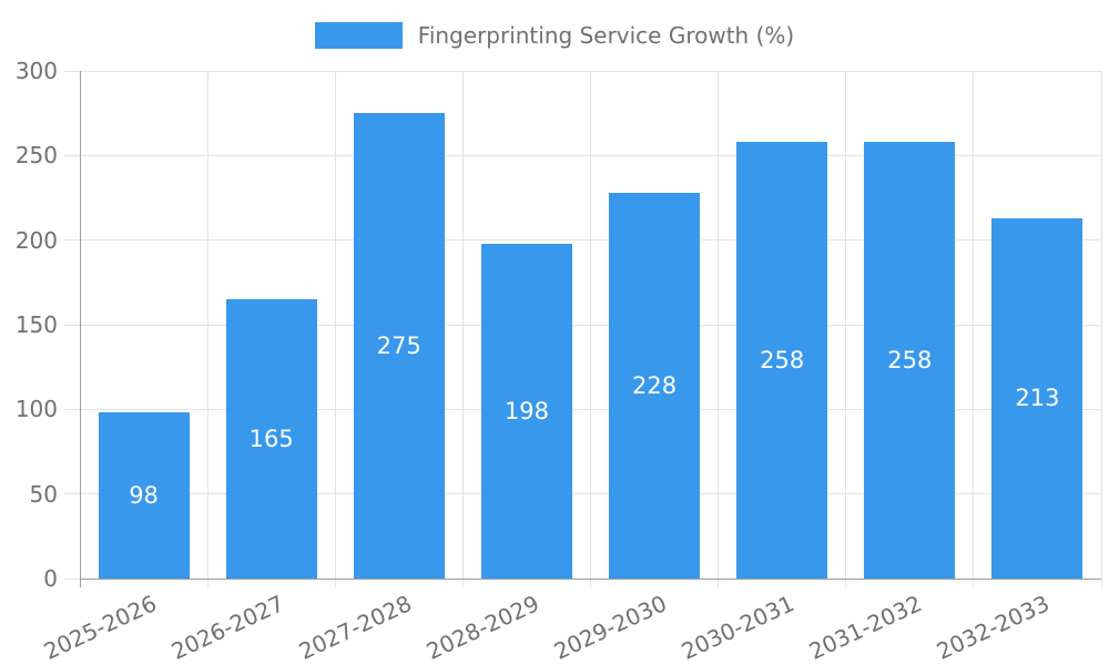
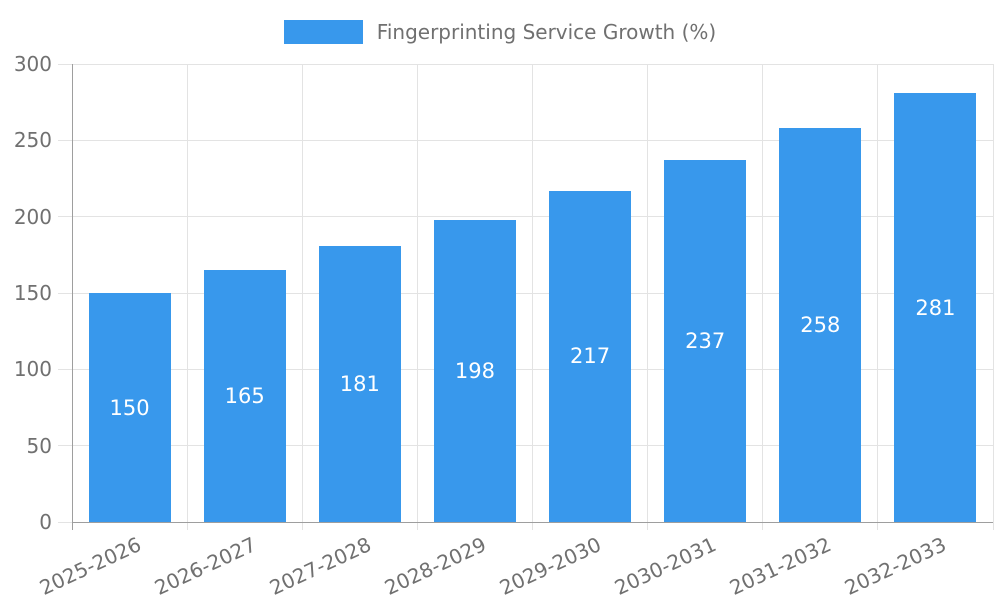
2025-2026: 98 -> 150
2027-2028: 275 -> 181
2029-2030: 228 -> 217
2030-2031: 258 -> 237
2032-2033: 213 -> 281
